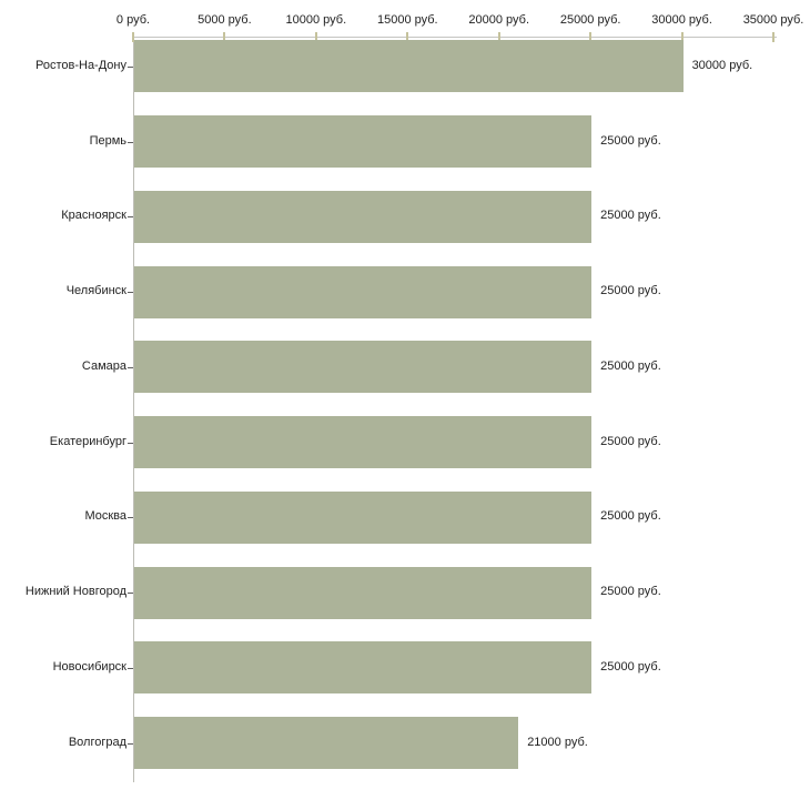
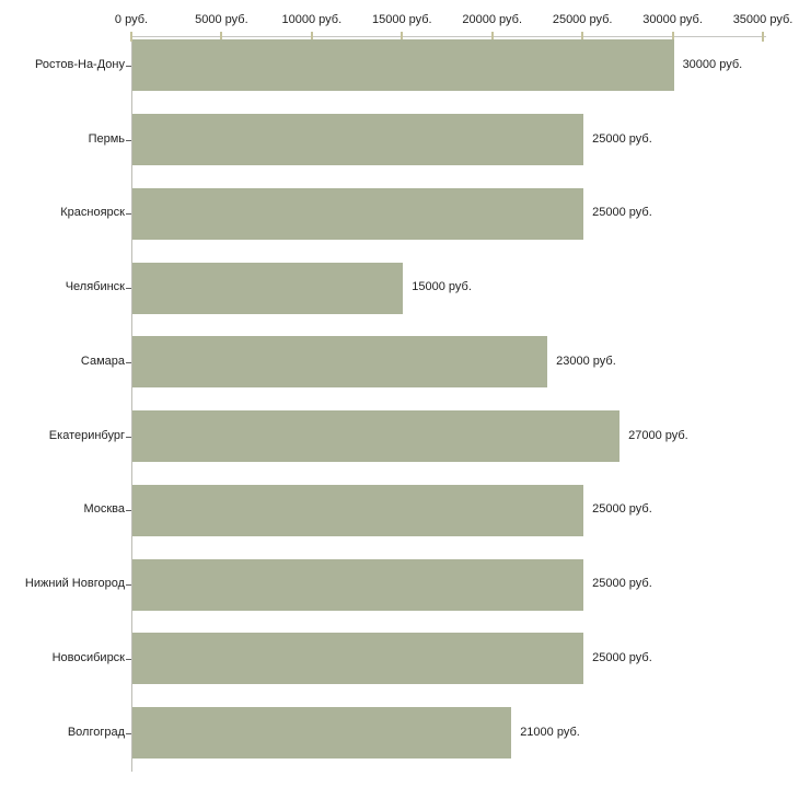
Челябинск: 25000 -> 15000
Самара: 25000 -> 23000
Екатеринбург: 25000 -> 27000
